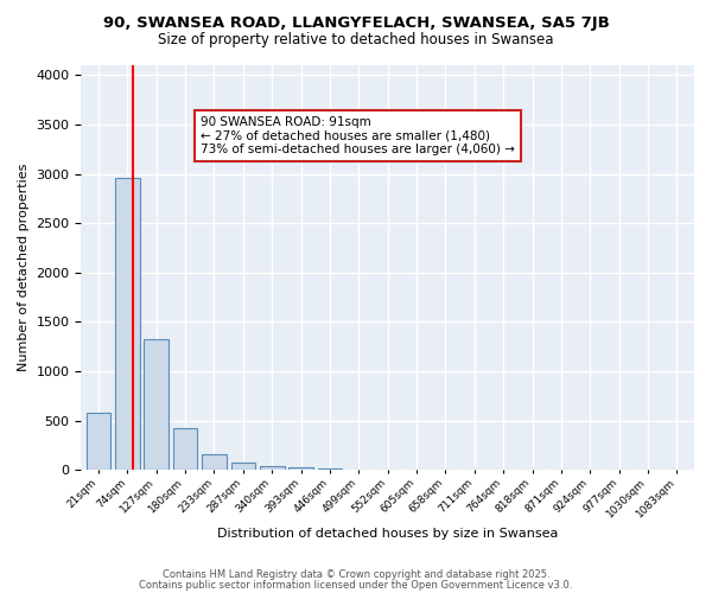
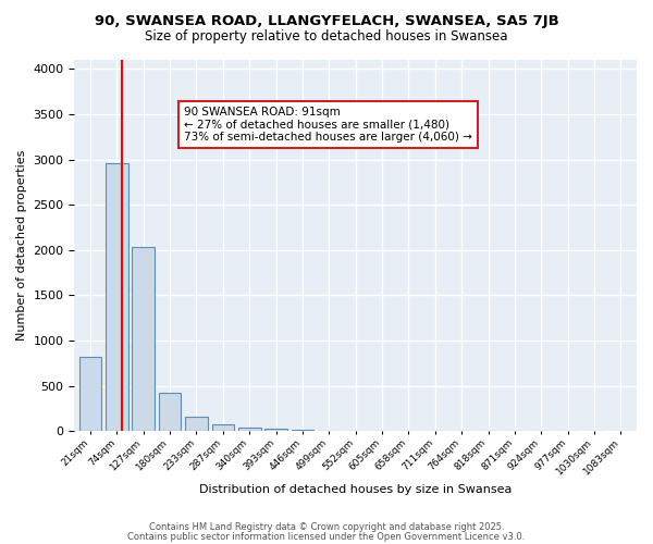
21sqm: 580 -> 820
127sqm: 1320 -> 2040
